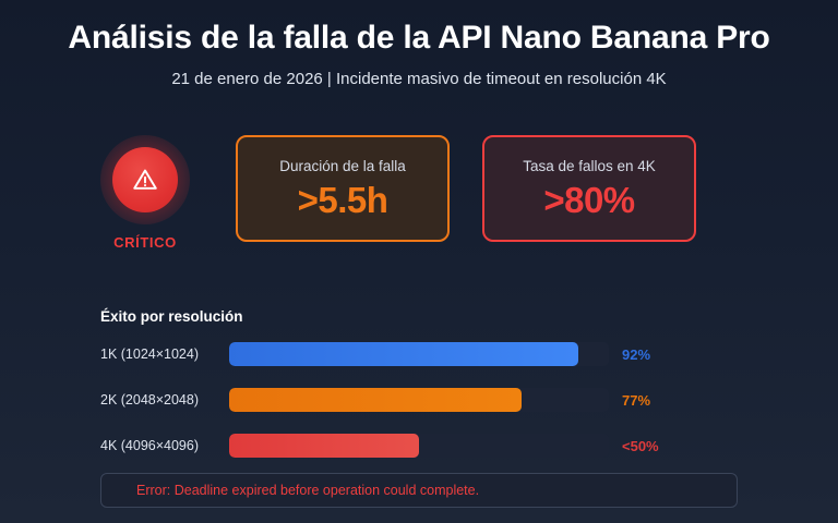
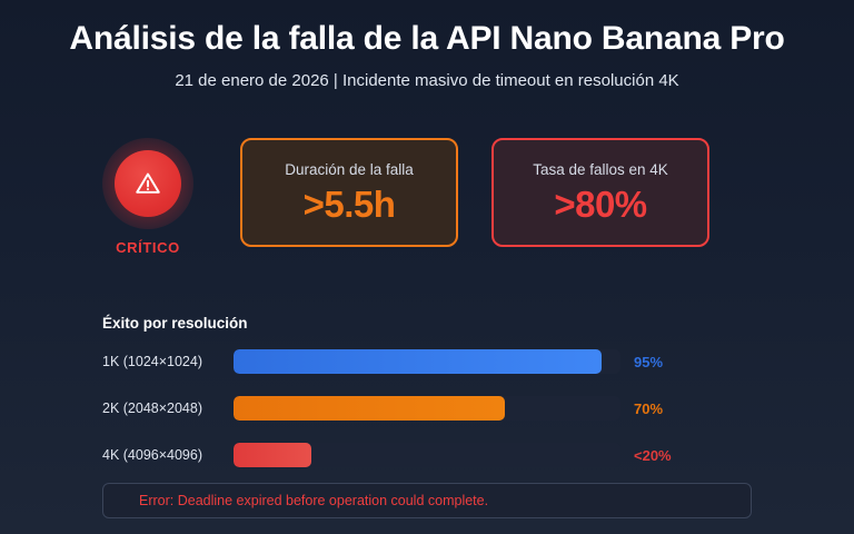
1K (1024×1024): 92% -> 95%
2K (2048×2048): 77% -> 70%
4K (4096×4096): 50 -> 20
